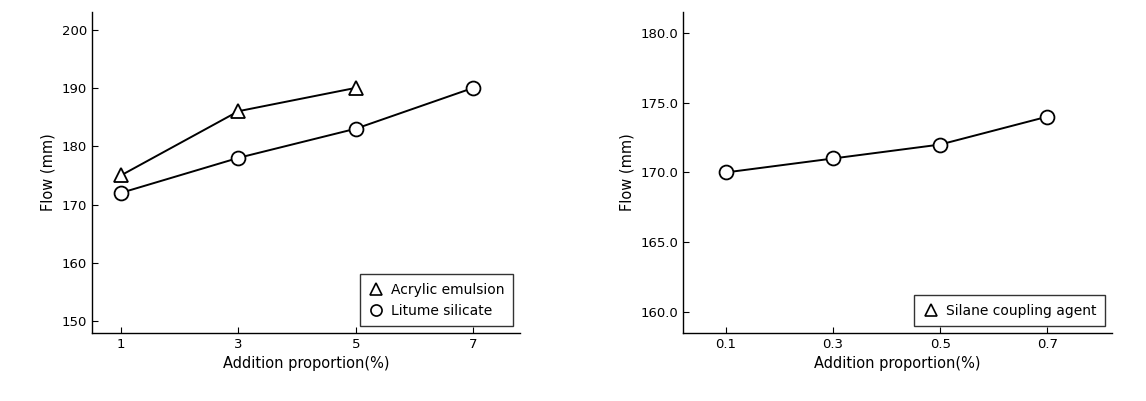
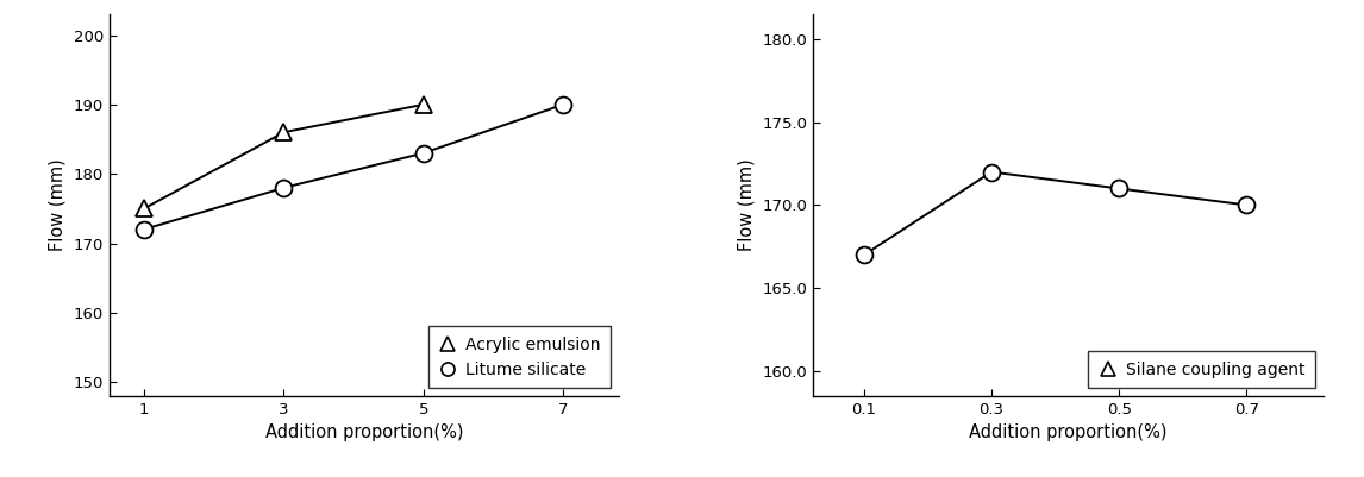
0.1: 170 -> 167
0.3: 171 -> 172
0.5: 172 -> 171
0.7: 174 -> 170
